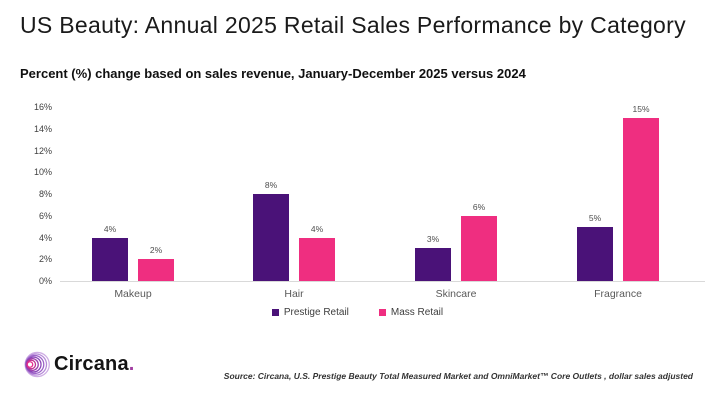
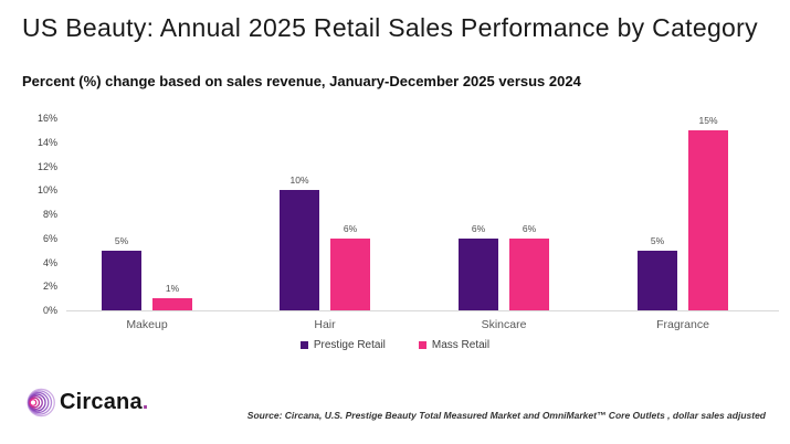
Prestige Retail/Makeup: 4% -> 5%
Mass Retail/Makeup: 2% -> 1%
Prestige Retail/Hair: 8% -> 10%
Mass Retail/Hair: 4% -> 6%
Prestige Retail/Skincare: 3% -> 6%
